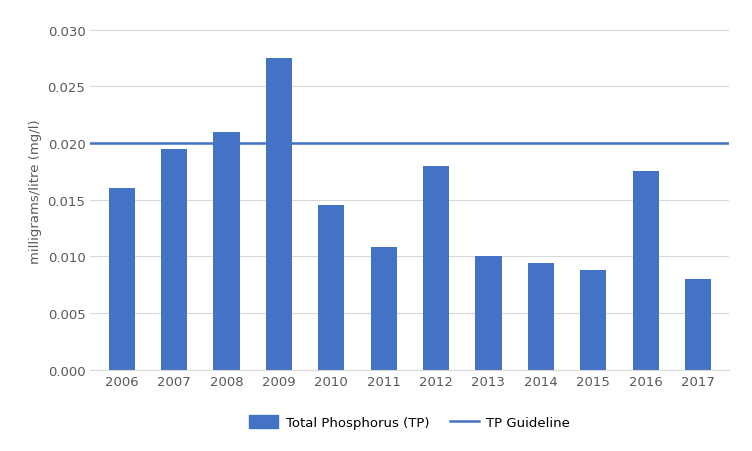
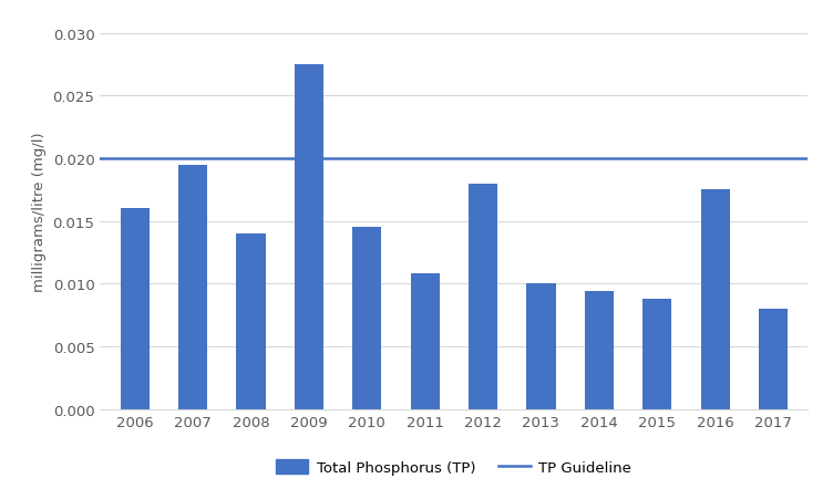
2008: 0.0210 -> 0.0140
